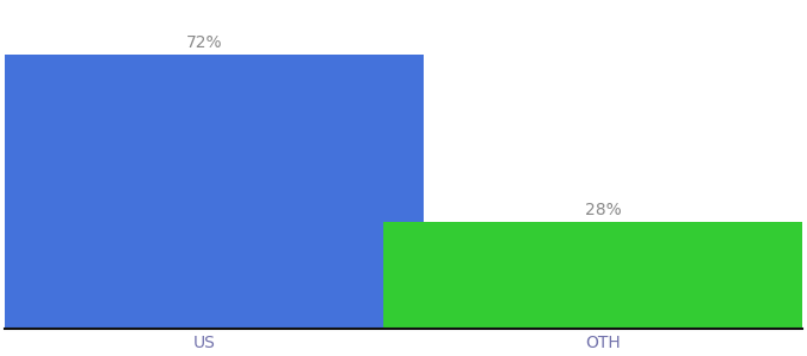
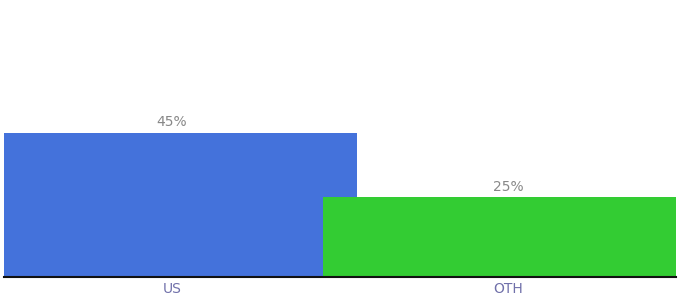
US: 72% -> 45%
OTH: 28% -> 25%
